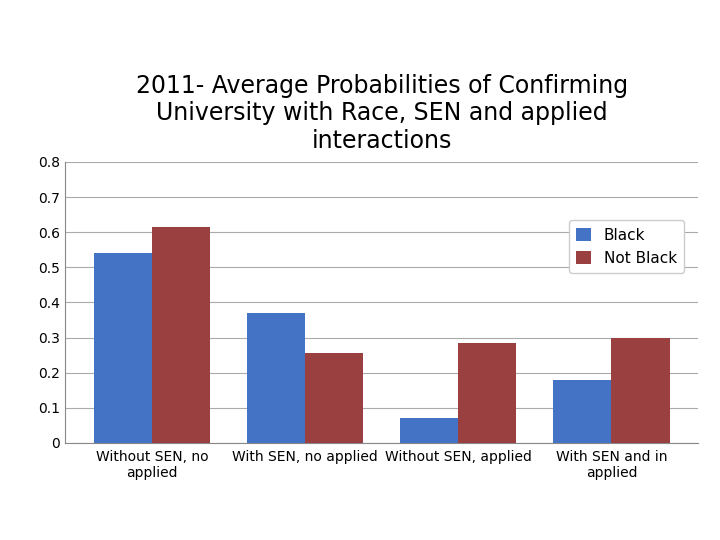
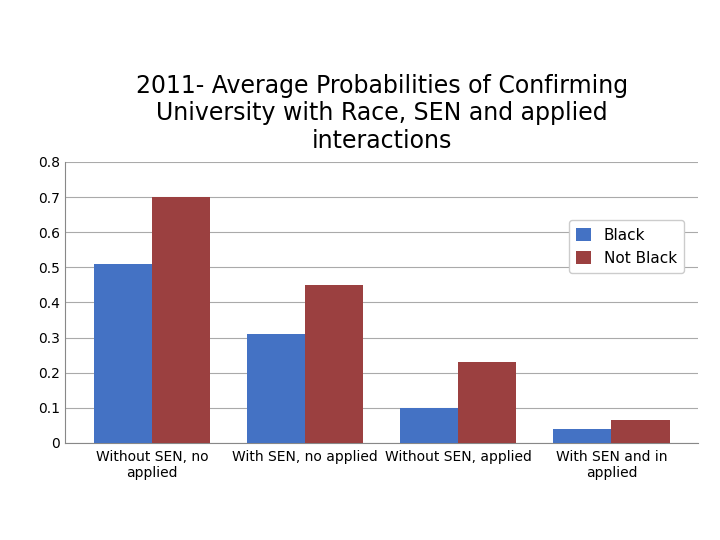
Black/Without SEN, no applied: 0.54 -> 0.51
Not Black/Without SEN, no applied: 0.615 -> 0.700
Black/With SEN, no applied: 0.37 -> 0.31
Not Black/With SEN, no applied: 0.255 -> 0.450
Black/Without SEN, applied: 0.07 -> 0.10
Not Black/Without SEN, applied: 0.285 -> 0.230
Black/With SEN and in applied: 0.18 -> 0.04
Not Black/With SEN and in applied: 0.300 -> 0.065
